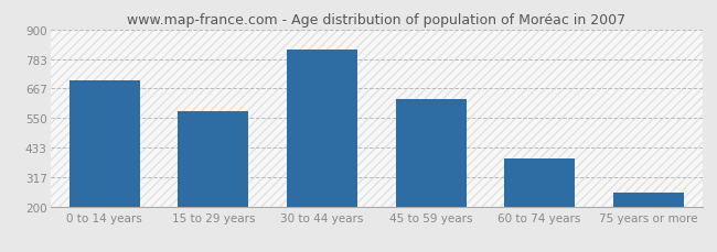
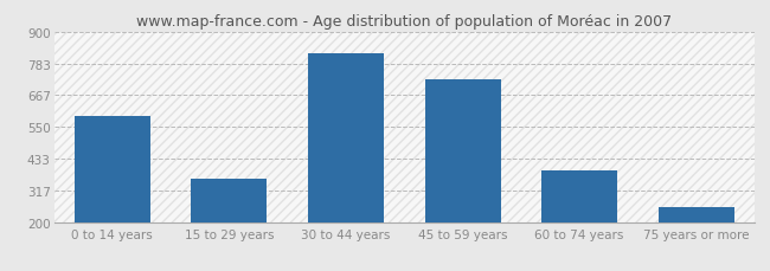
0 to 14 years: 700 -> 590
15 to 29 years: 575 -> 360
45 to 59 years: 625 -> 725
